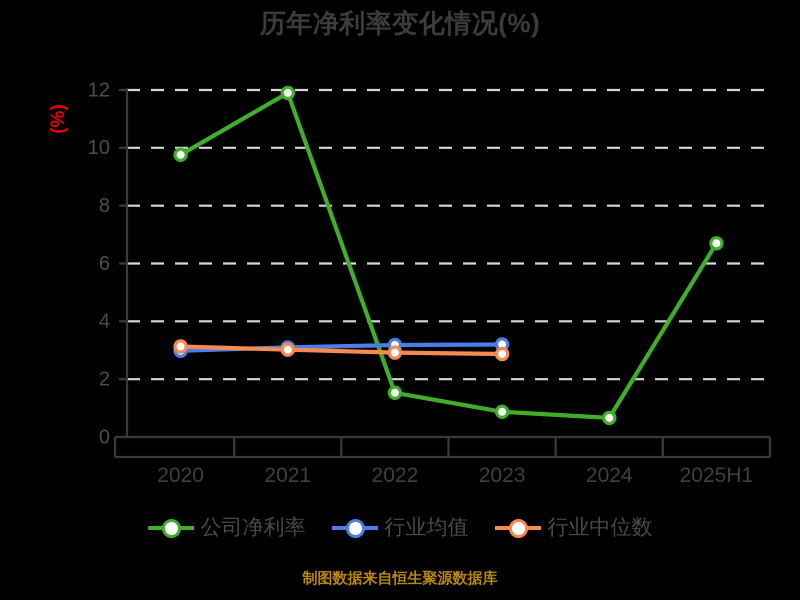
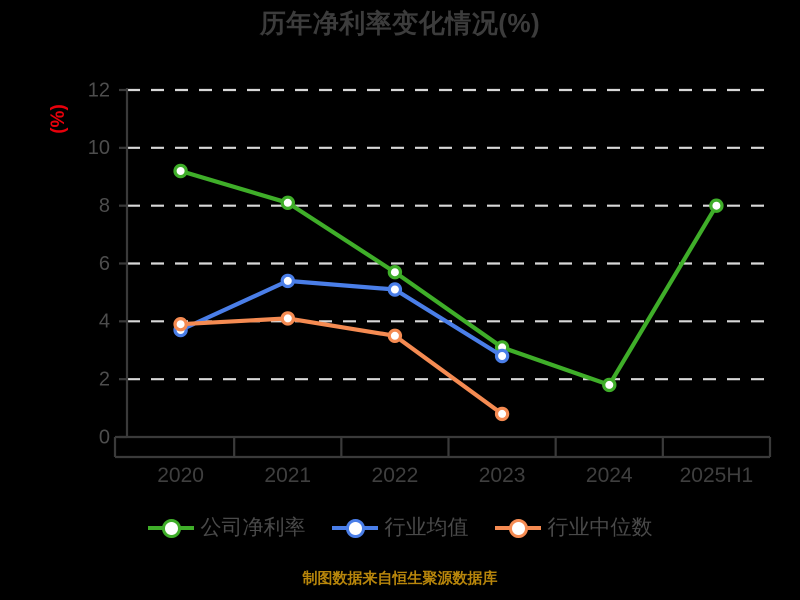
公司净利率/2020: 9.8 -> 9.2
行业均值/2020: 3.0 -> 3.7
行业中位数/2020: 3.1 -> 3.9
公司净利率/2021: 11.9 -> 8.1
行业均值/2021: 3.1 -> 5.4
行业中位数/2021: 3.0 -> 4.1
公司净利率/2022: 1.5 -> 5.7
行业均值/2022: 3.2 -> 5.1
行业中位数/2022: 2.9 -> 3.5
公司净利率/2023: 0.9 -> 3.1
行业均值/2023: 3.2 -> 2.8
行业中位数/2023: 2.9 -> 0.8
公司净利率/2024: 0.7 -> 1.8
公司净利率/2025H1: 6.7 -> 8.0
